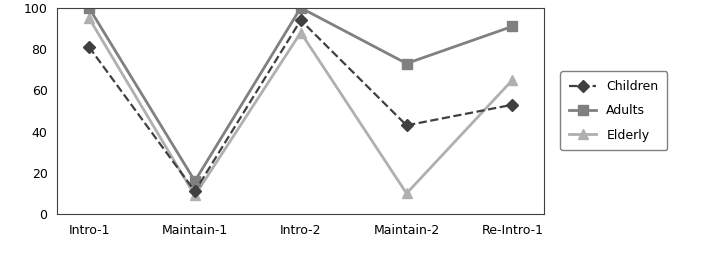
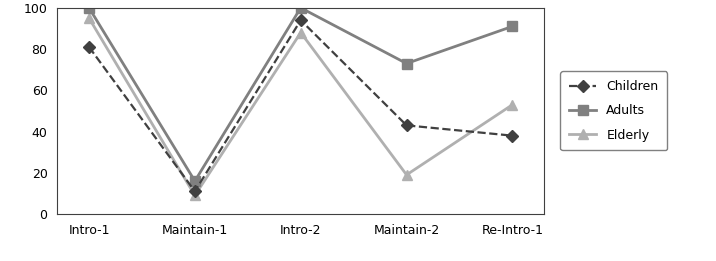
Elderly/Maintain-2: 10 -> 19
Children/Re-Intro-1: 53 -> 38
Elderly/Re-Intro-1: 65 -> 53
